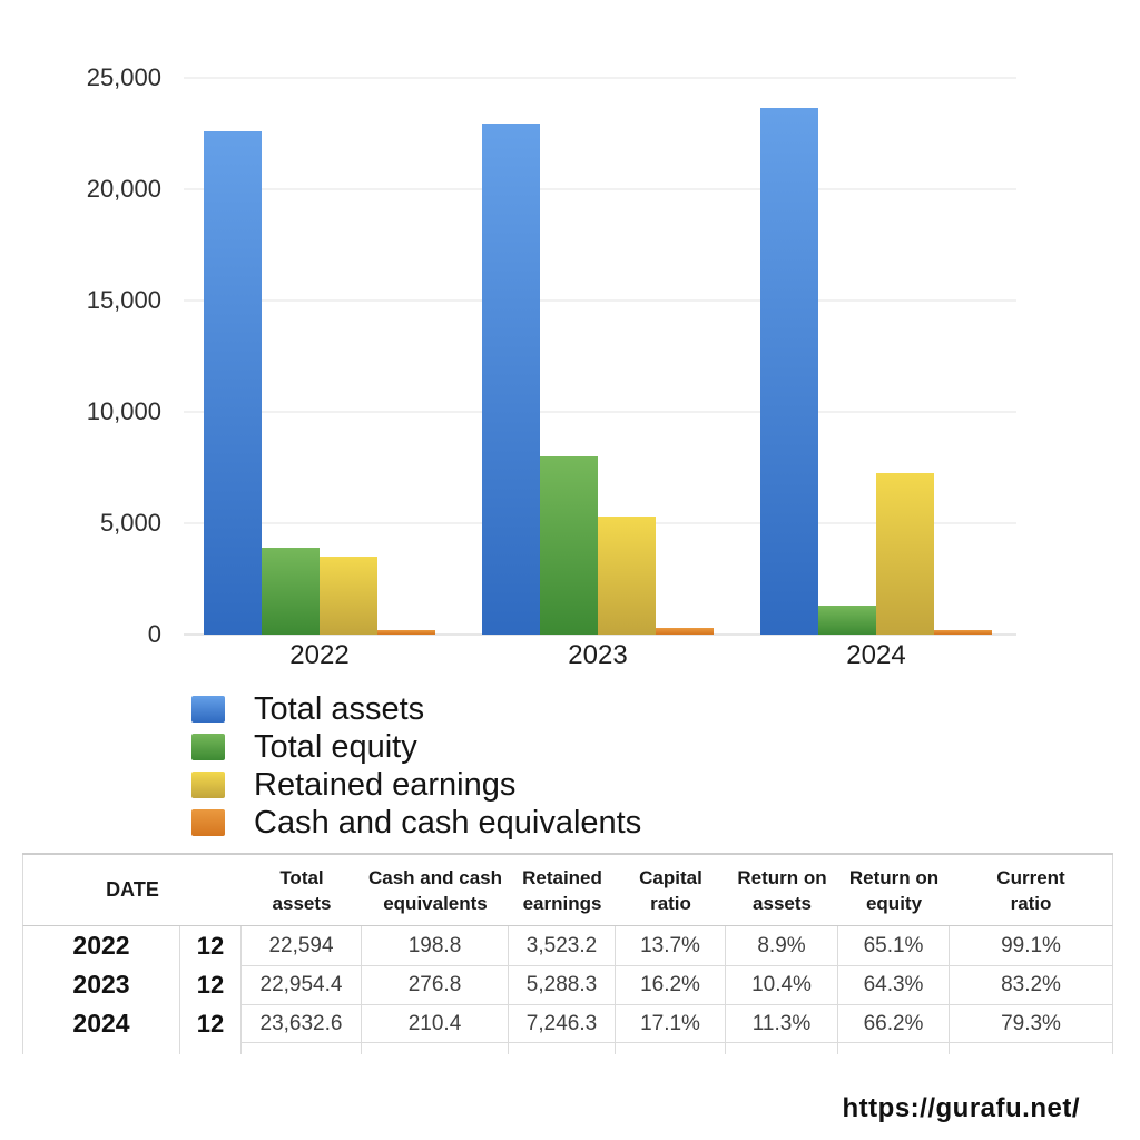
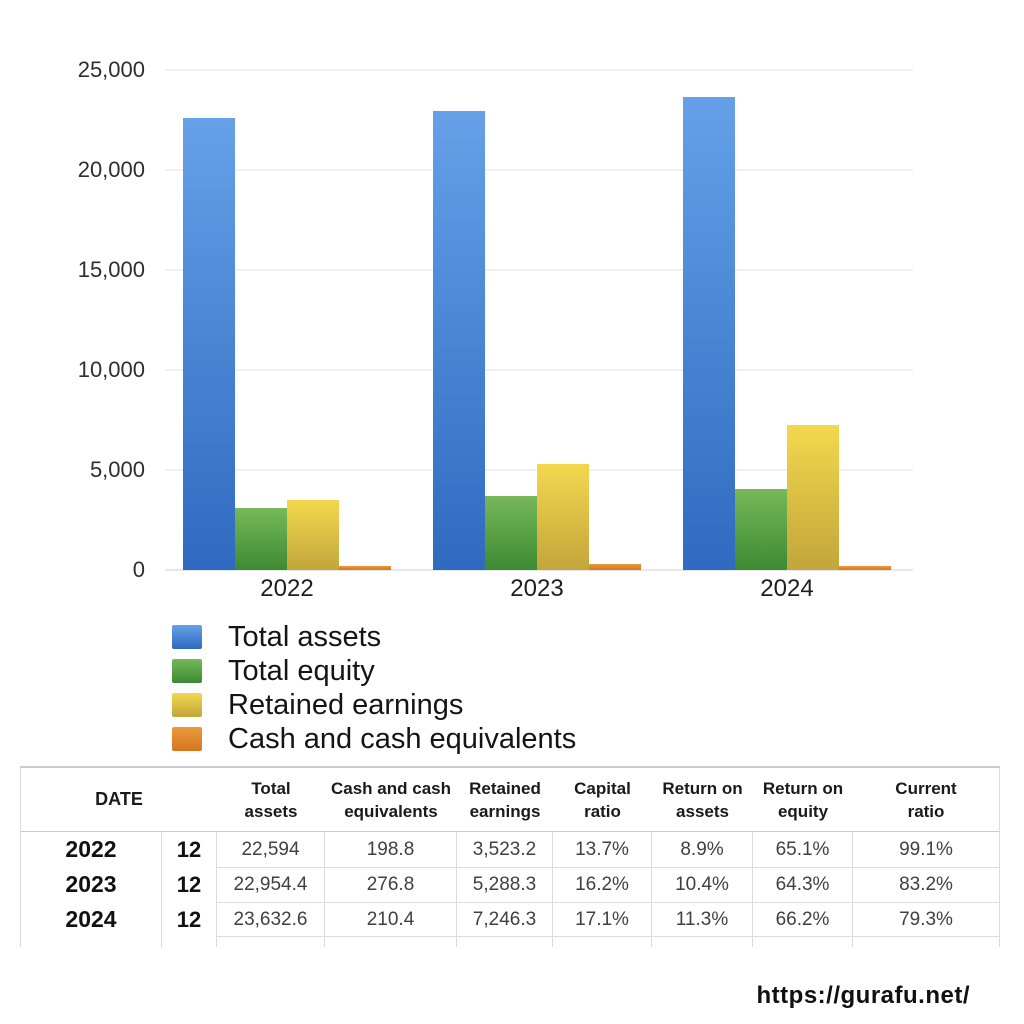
Total equity/2022: 3900 -> 3100
Total equity/2023: 8000 -> 3700
Total equity/2024: 1300 -> 4000
